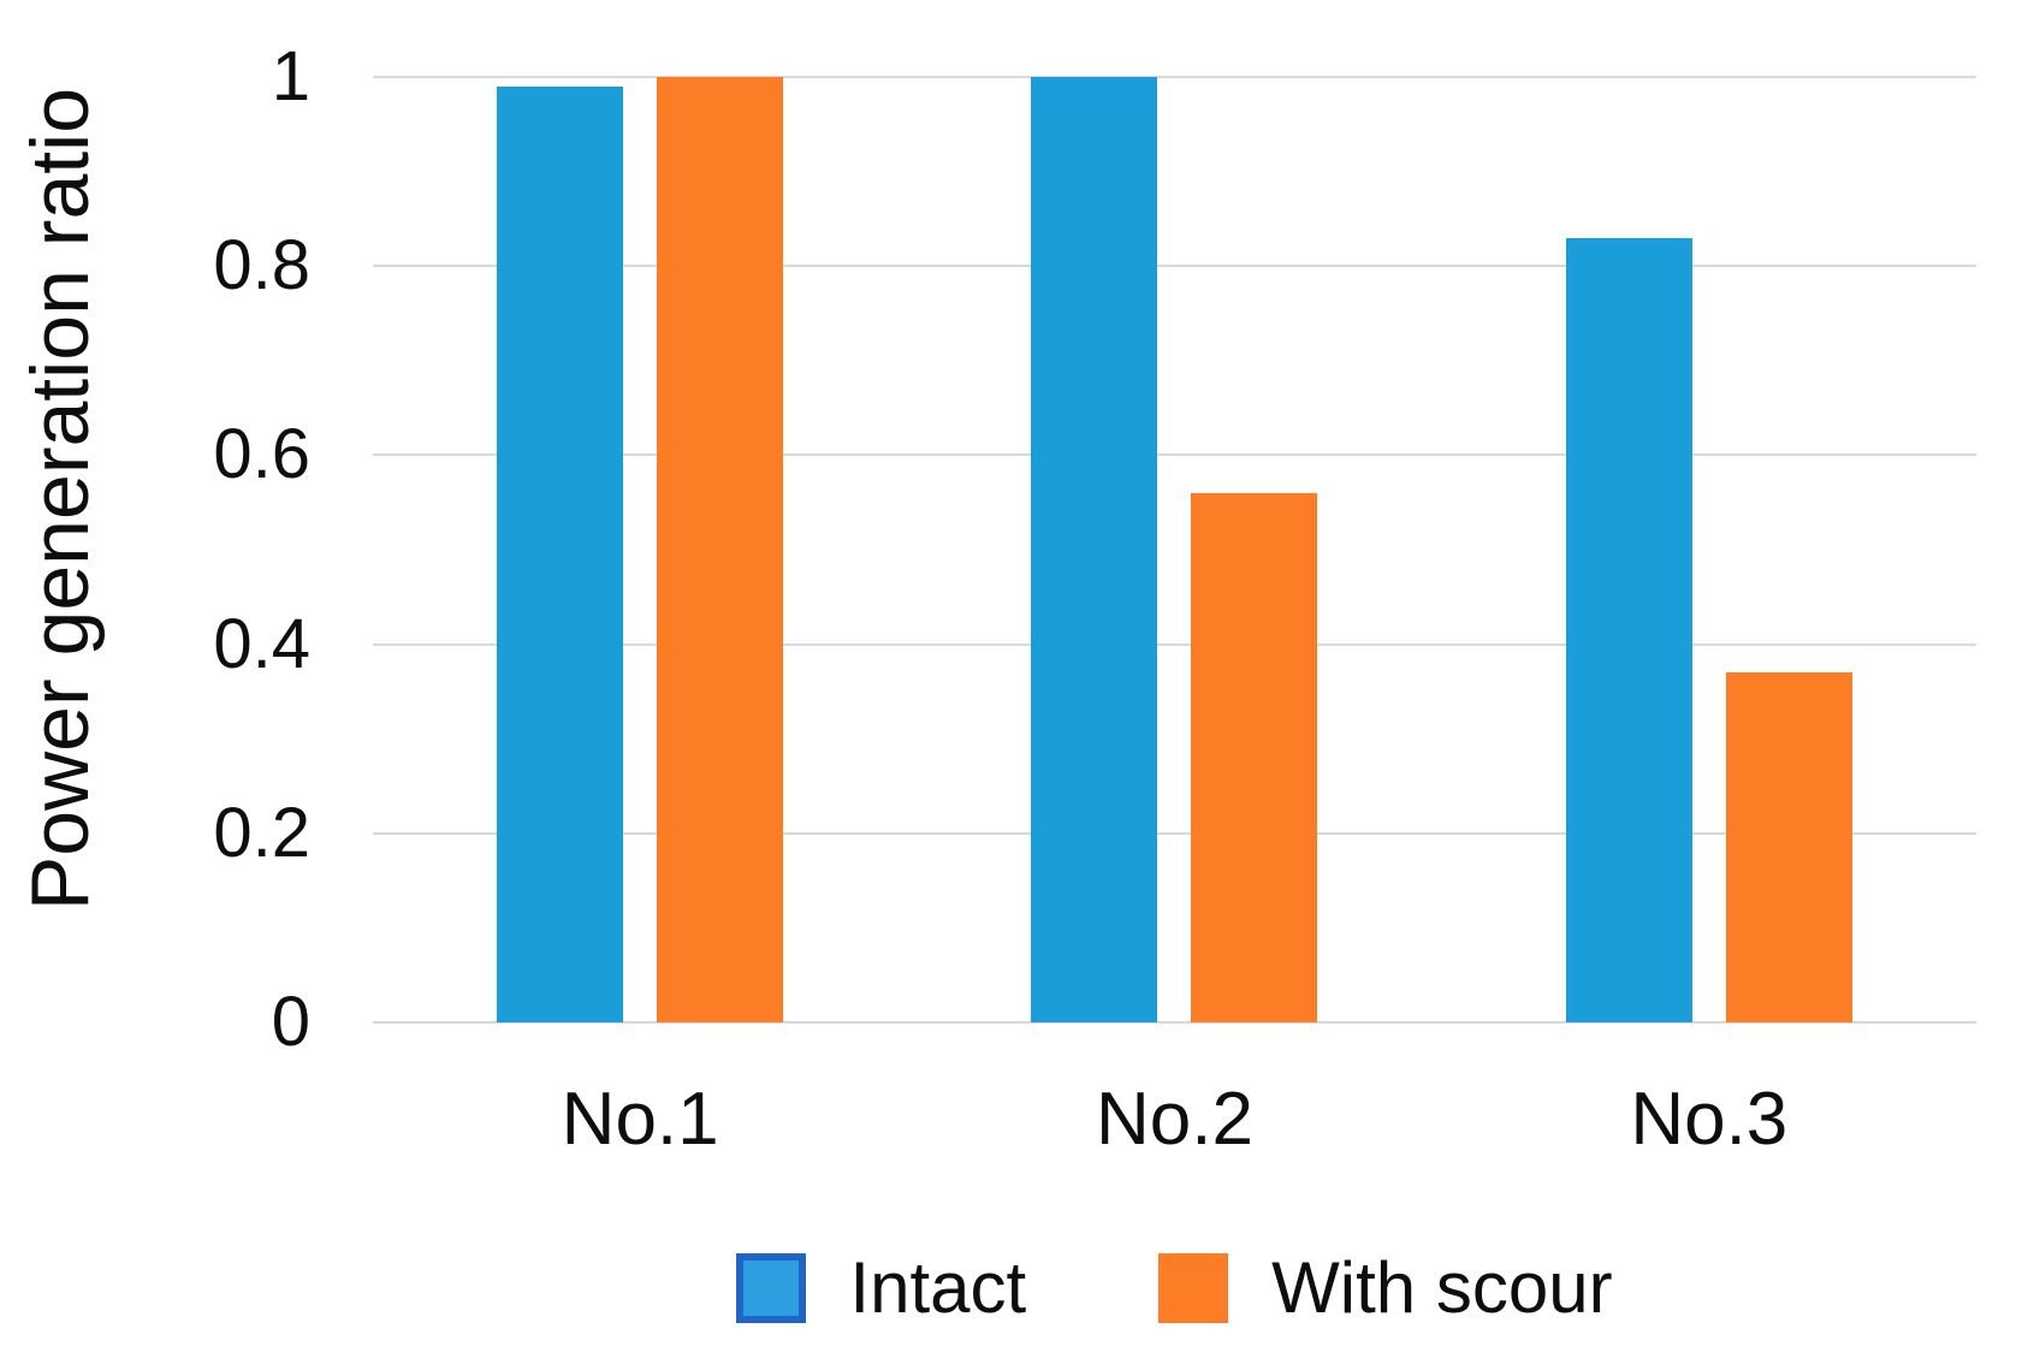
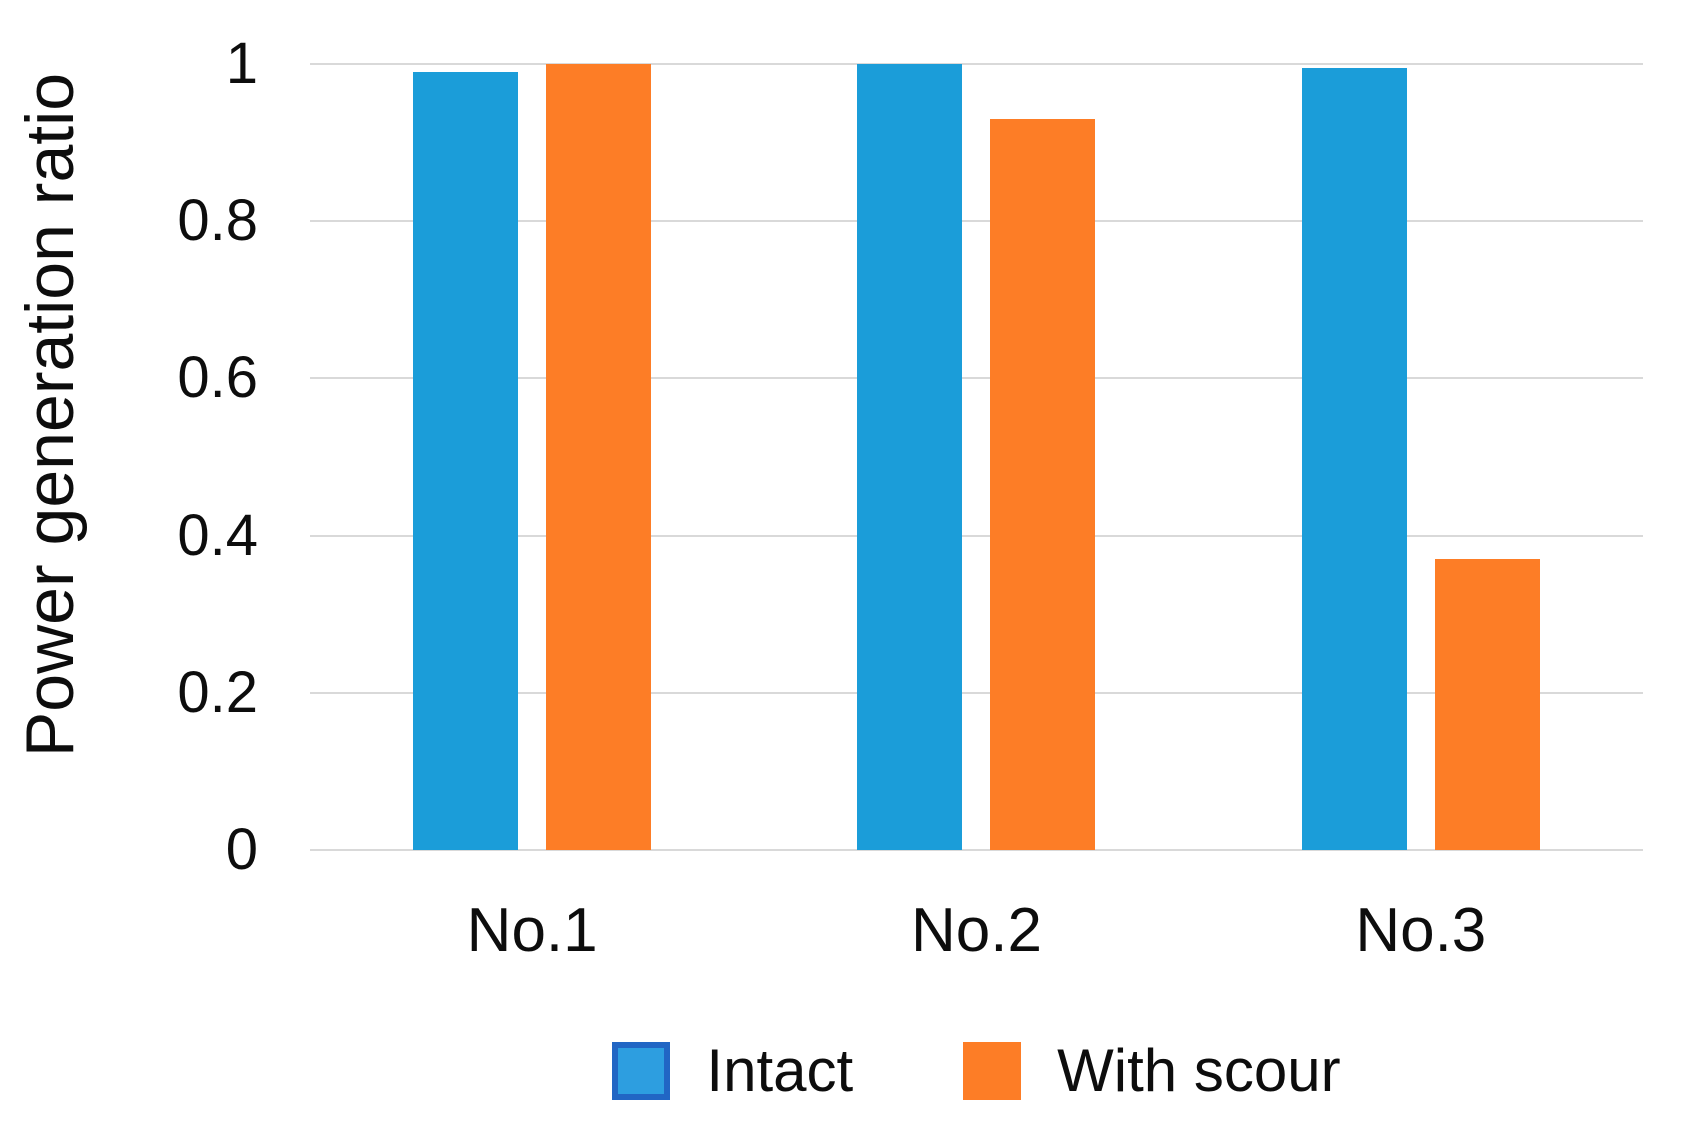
With scour/No.2: 0.56 -> 0.93
Intact/No.3: 0.83 -> 0.99
